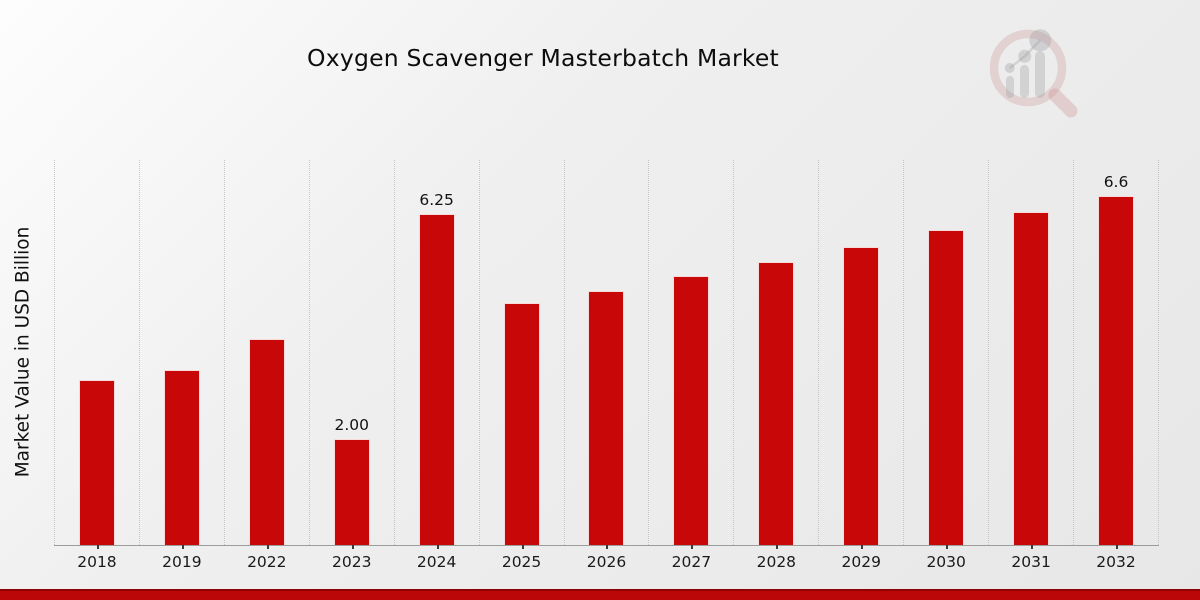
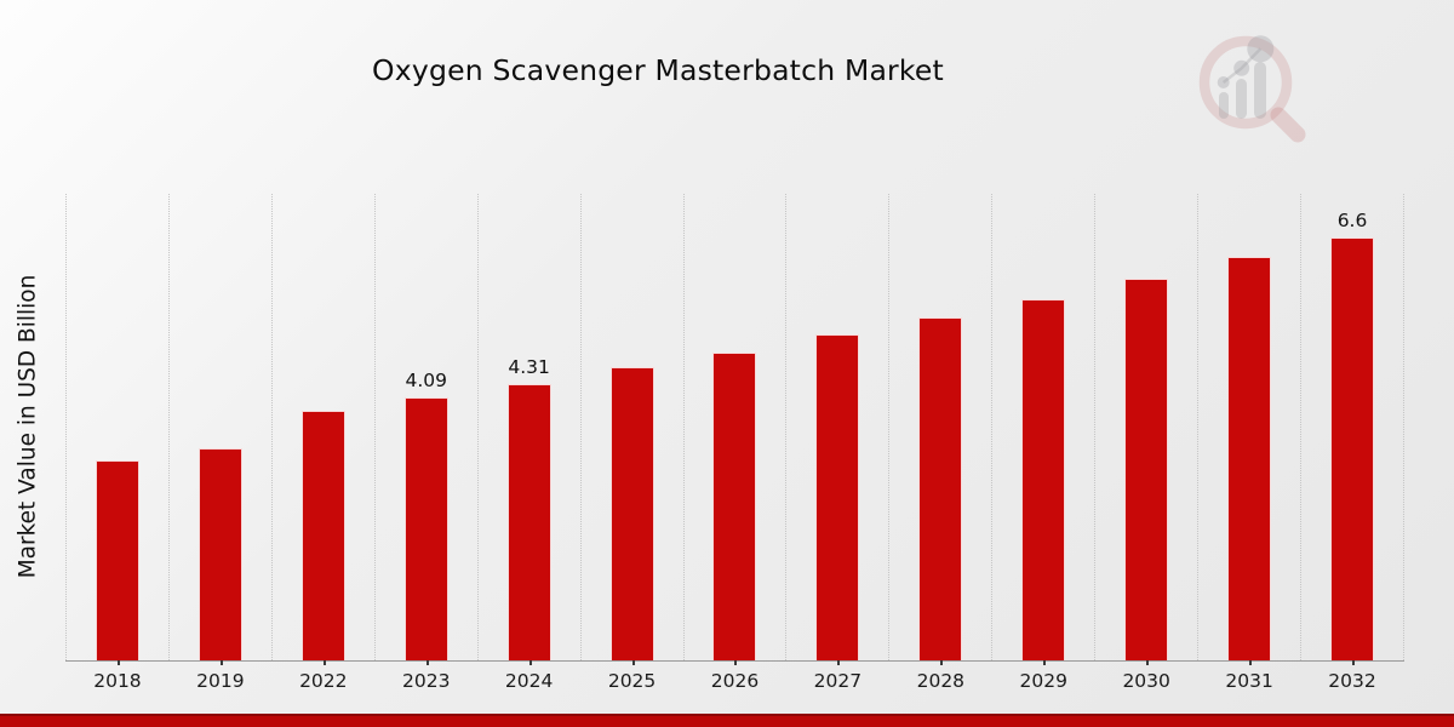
2023: 2.00 -> 4.09
2024: 6.25 -> 4.31
